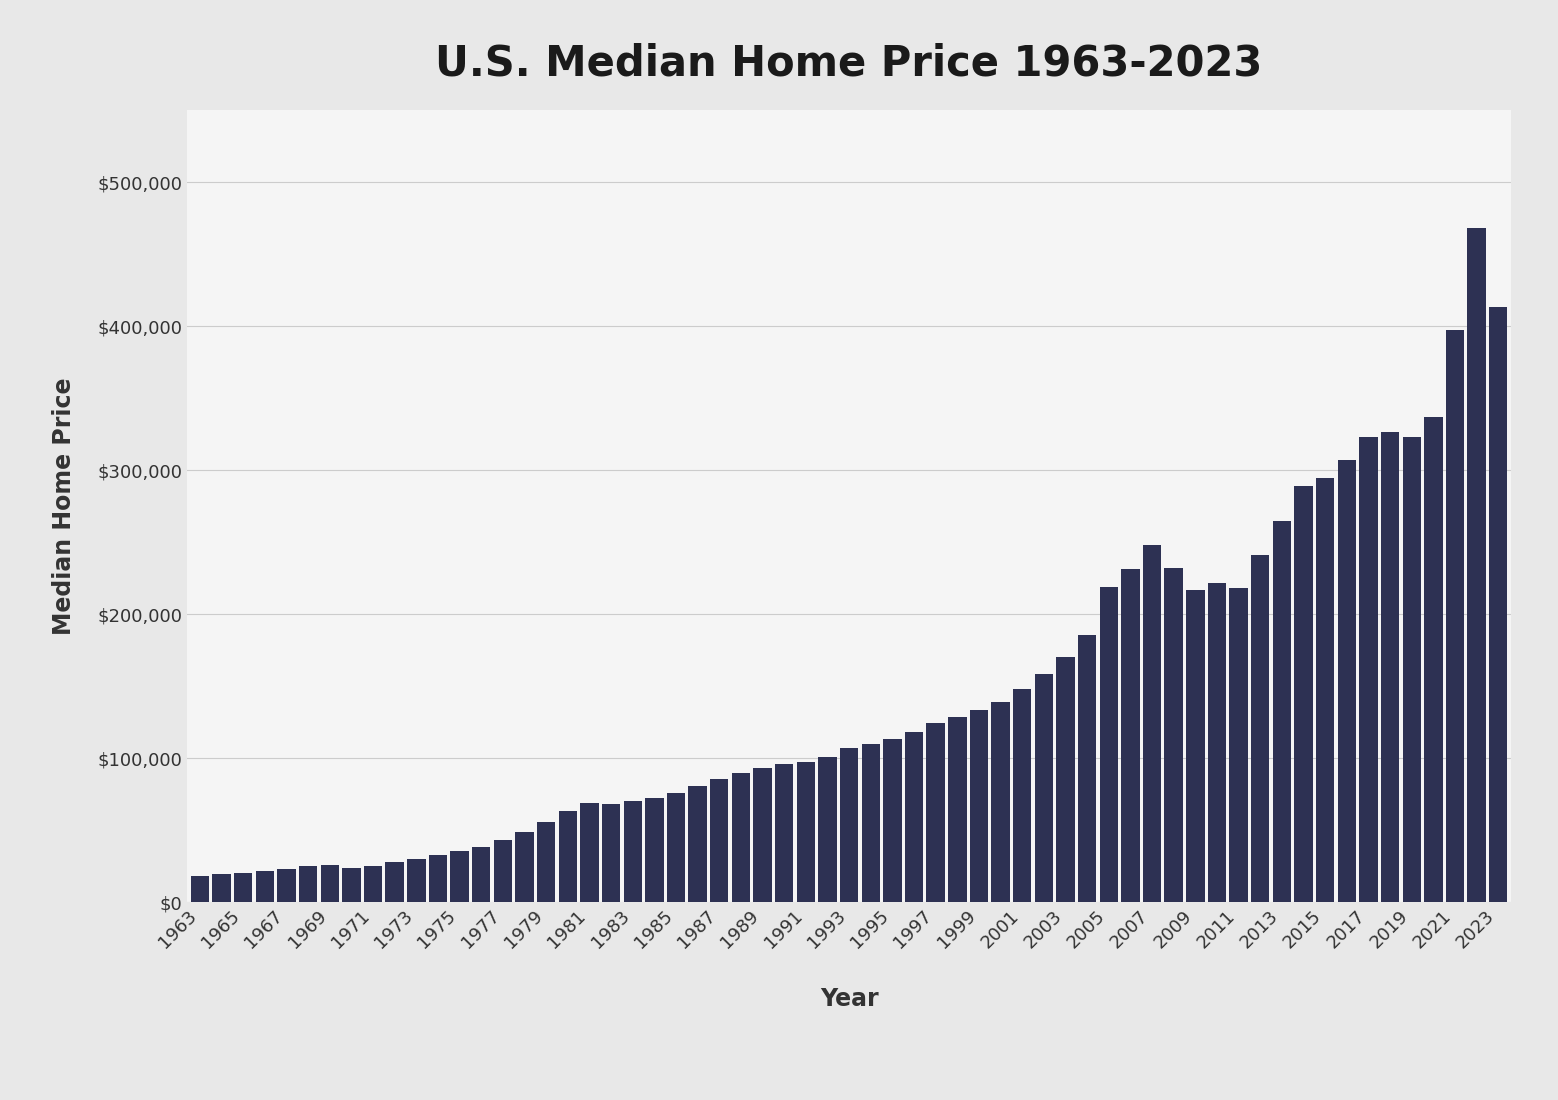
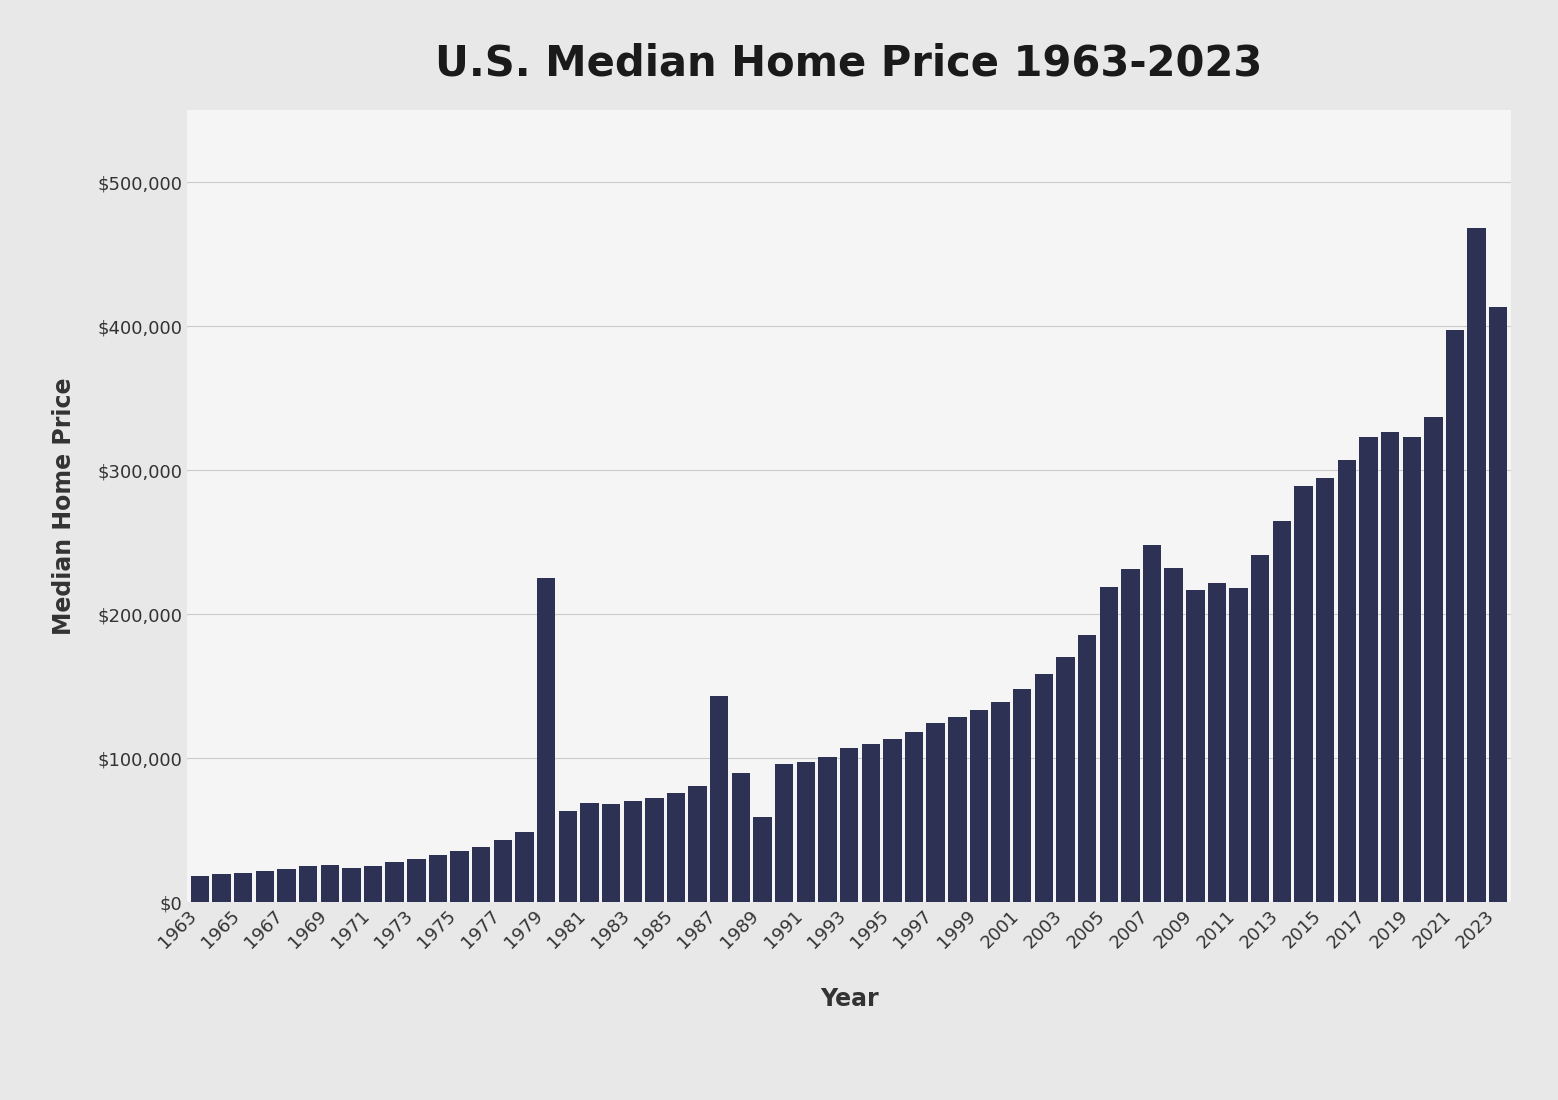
1979: $56,000 -> $225,000
1987: $86,000 -> $143,000
1989: $93,000 -> $59,000
